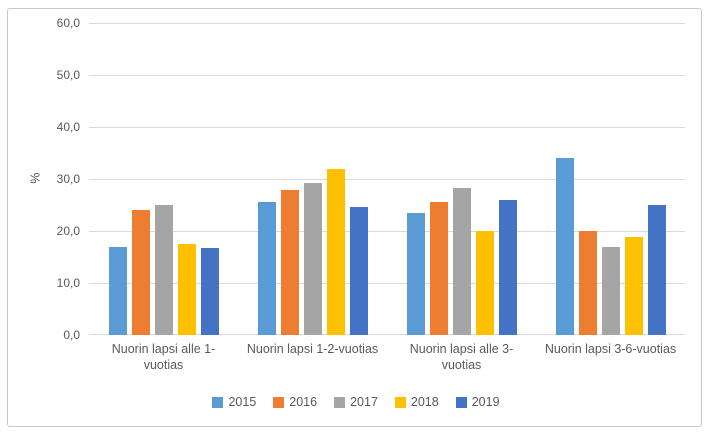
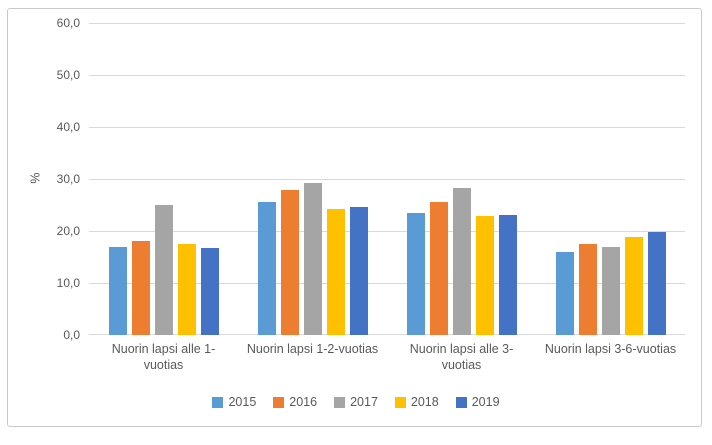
2016/Nuorin lapsi alle 1-vuotias: 24 -> 18
2018/Nuorin lapsi 1-2-vuotias: 32 -> 24
2018/Nuorin lapsi alle 3-vuotias: 20 -> 23
2019/Nuorin lapsi alle 3-vuotias: 26 -> 23
2015/Nuorin lapsi 3-6-vuotias: 34 -> 16
2016/Nuorin lapsi 3-6-vuotias: 20 -> 18
2019/Nuorin lapsi 3-6-vuotias: 25 -> 20
